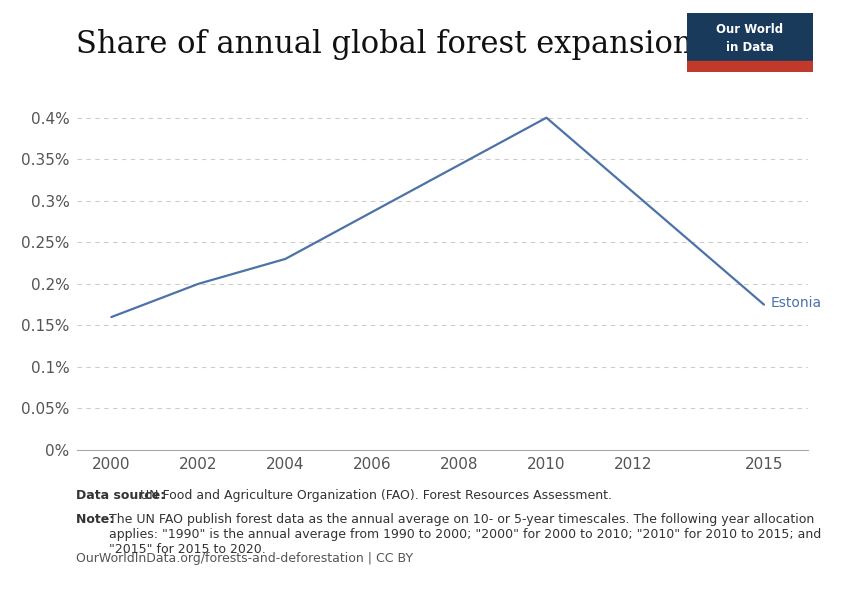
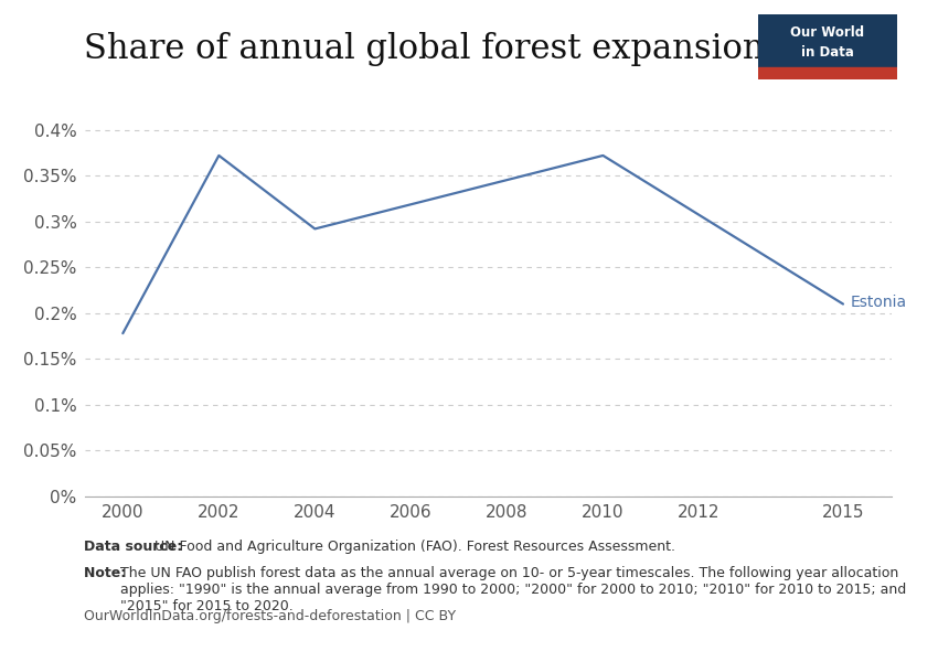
2000: 0.160% -> 0.178%
2002: 0.200% -> 0.372%
2004: 0.230% -> 0.292%
2010: 0.400% -> 0.372%
2015: 0.175% -> 0.210%
